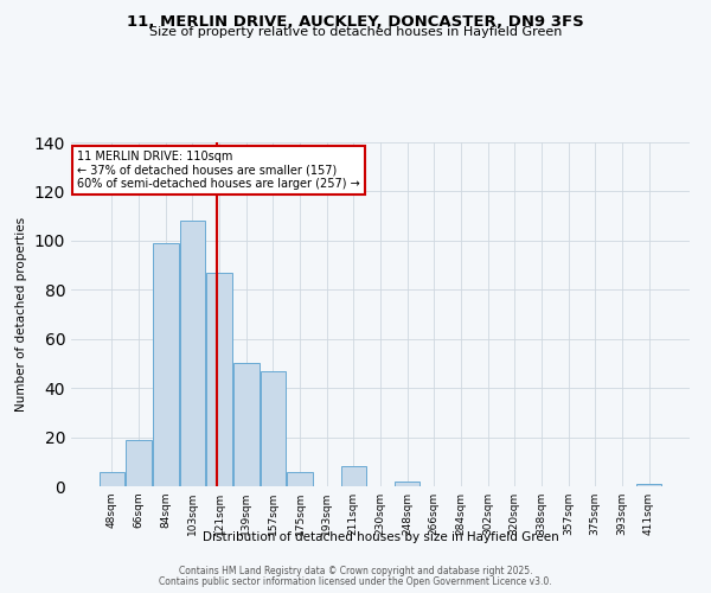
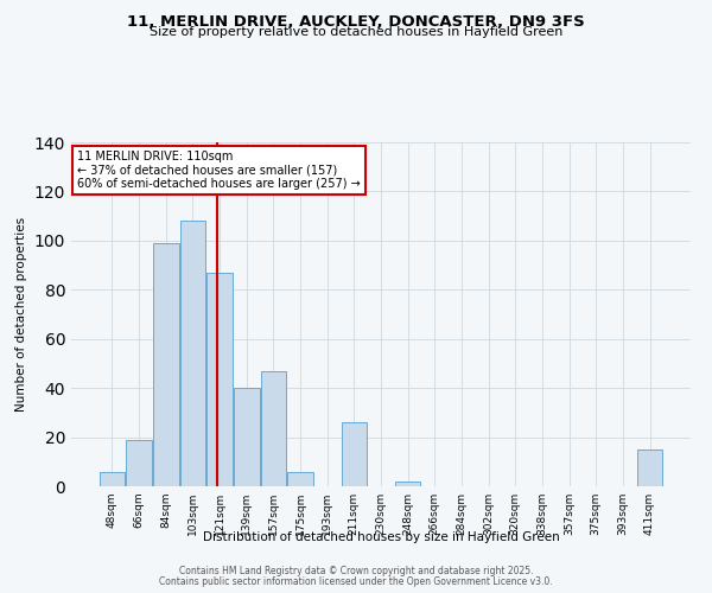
139sqm: 50 -> 40
211sqm: 8 -> 26
411sqm: 1 -> 15
